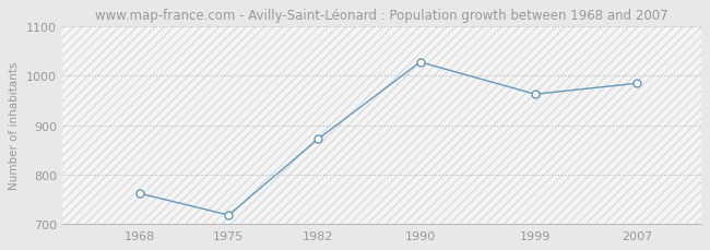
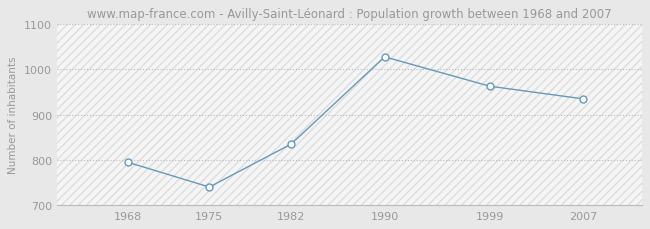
1968: 762 -> 795
1975: 718 -> 740
1982: 872 -> 835
2007: 985 -> 935
